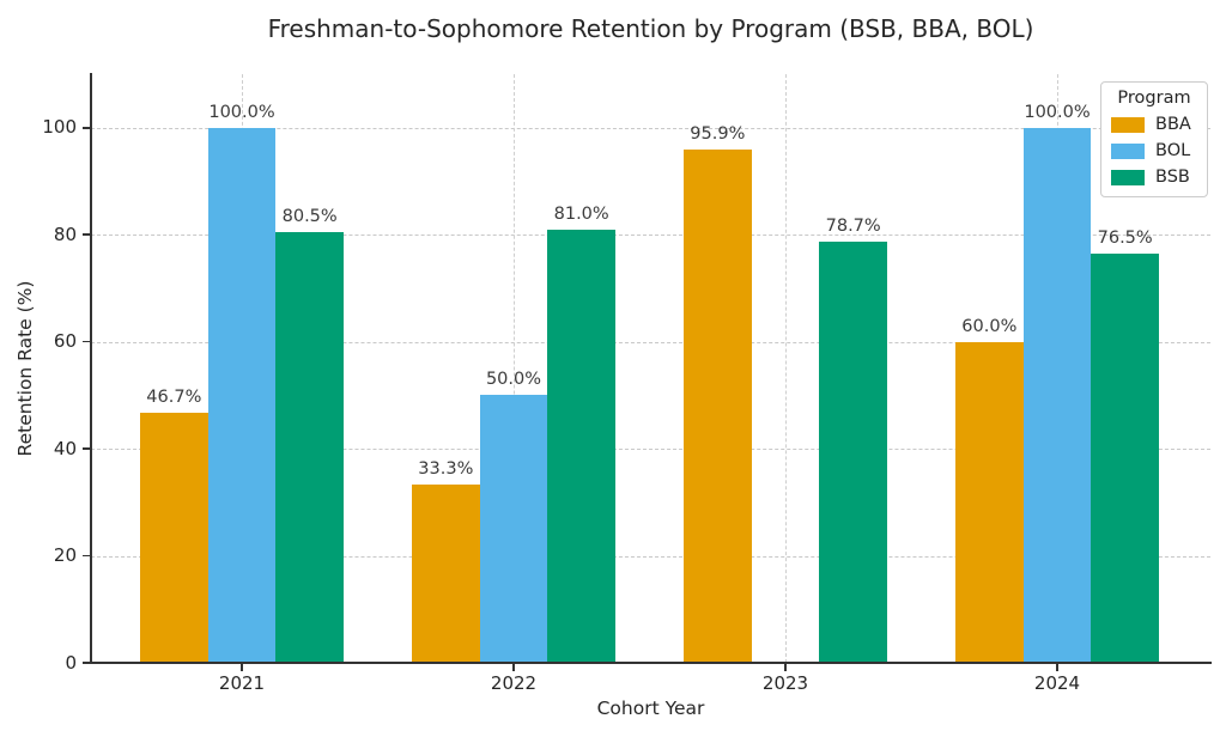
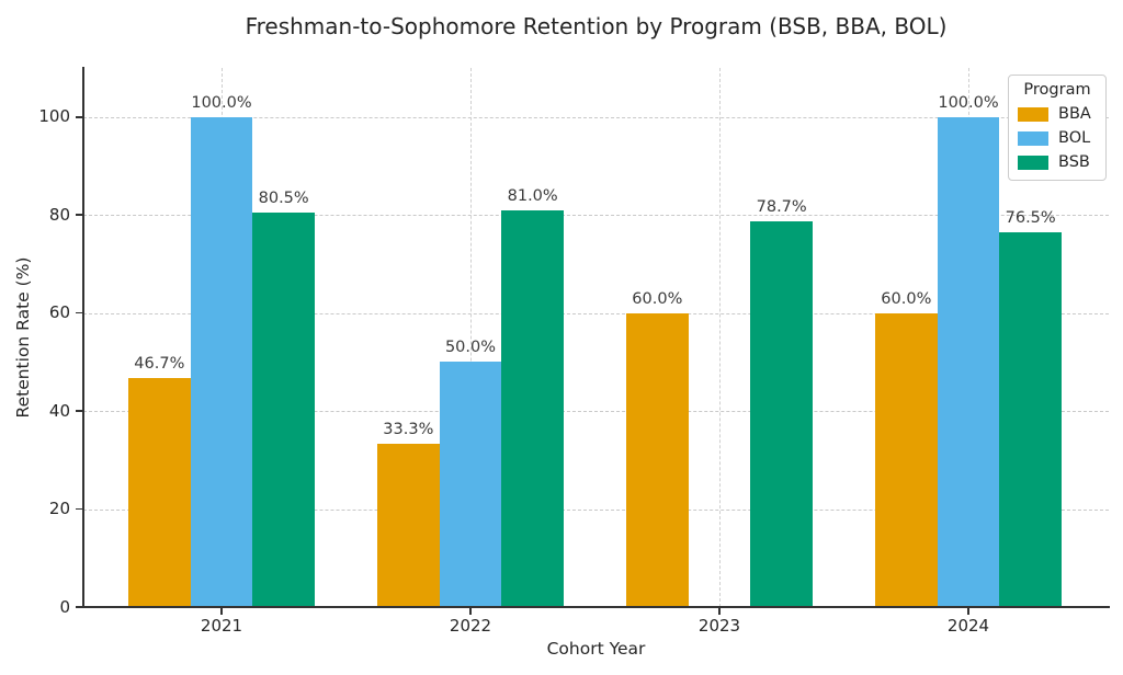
BBA/2023: 95.9% -> 60.0%
